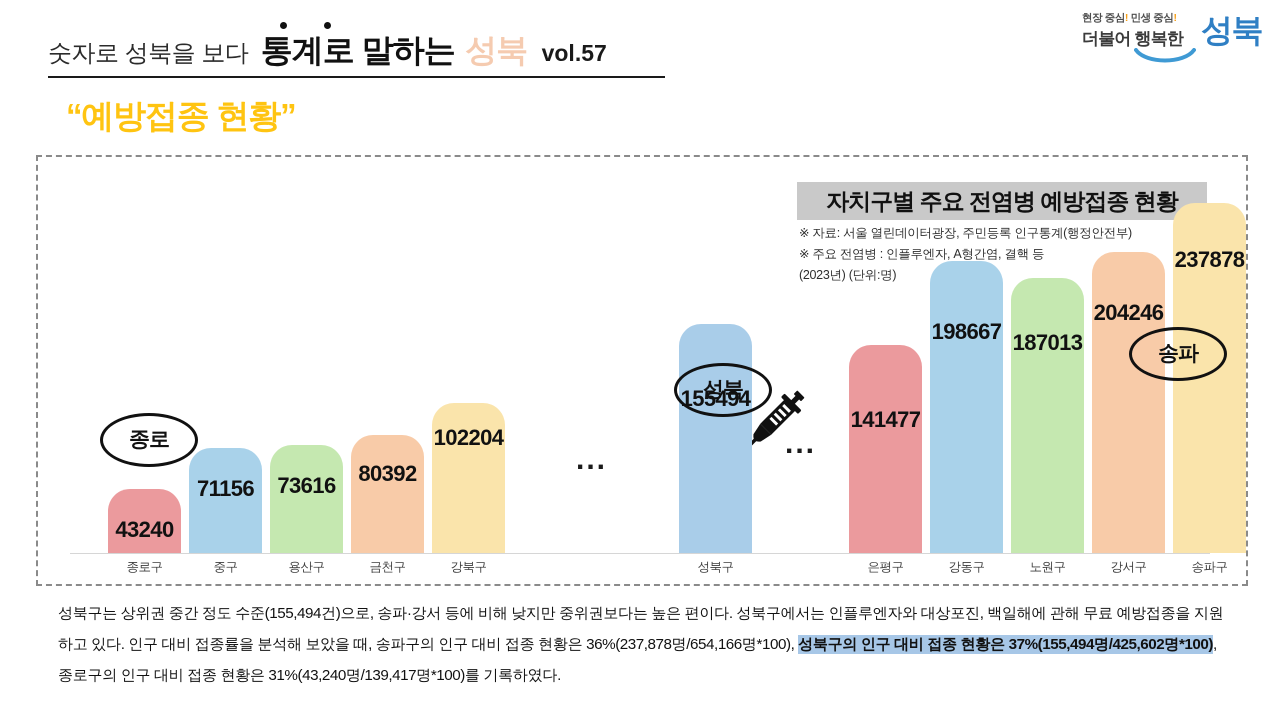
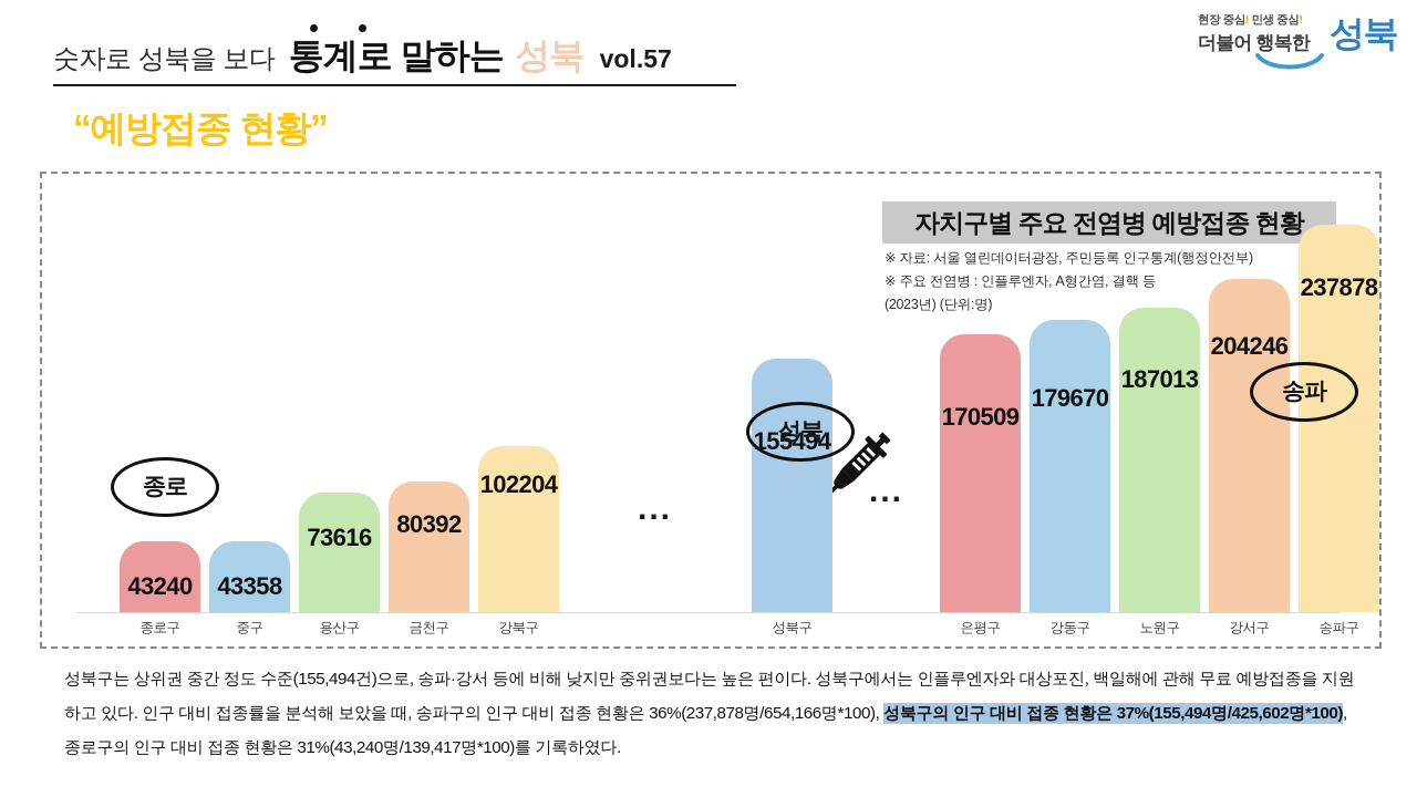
중구: 71156 -> 43358
은평구: 141477 -> 170509
강동구: 198667 -> 179670
